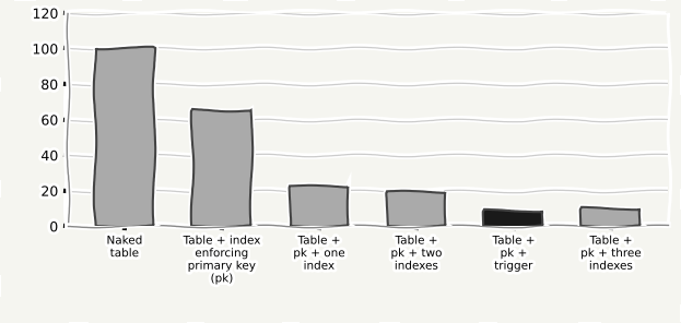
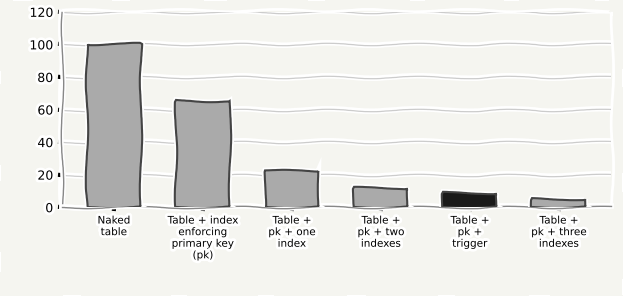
Table + pk + two indexes: 19 -> 12
Table + pk + three indexes: 10 -> 5
